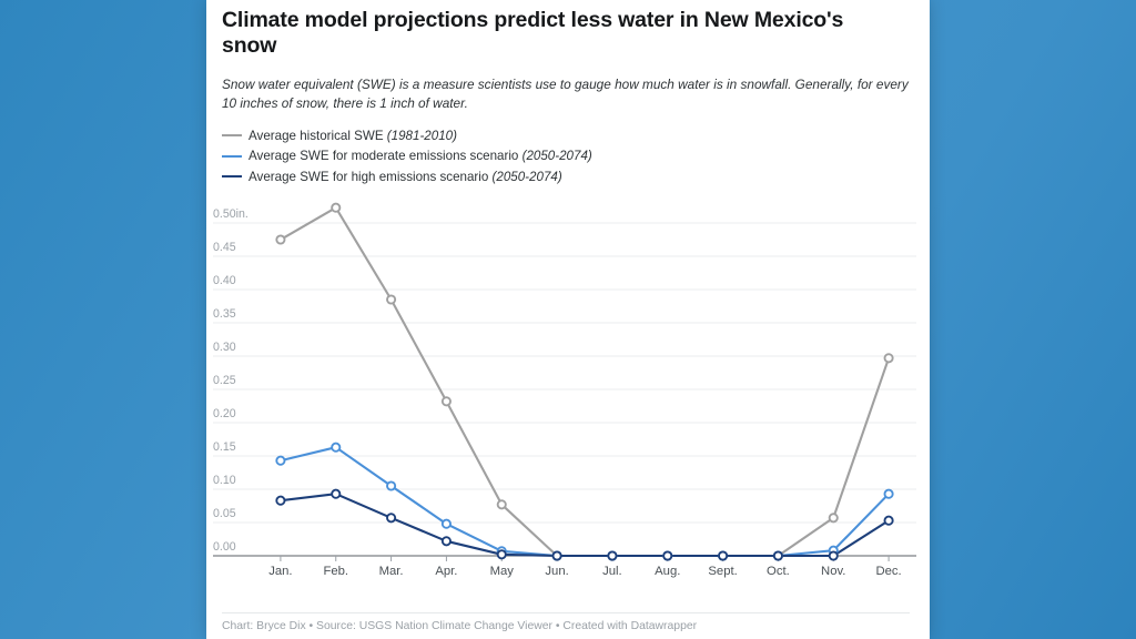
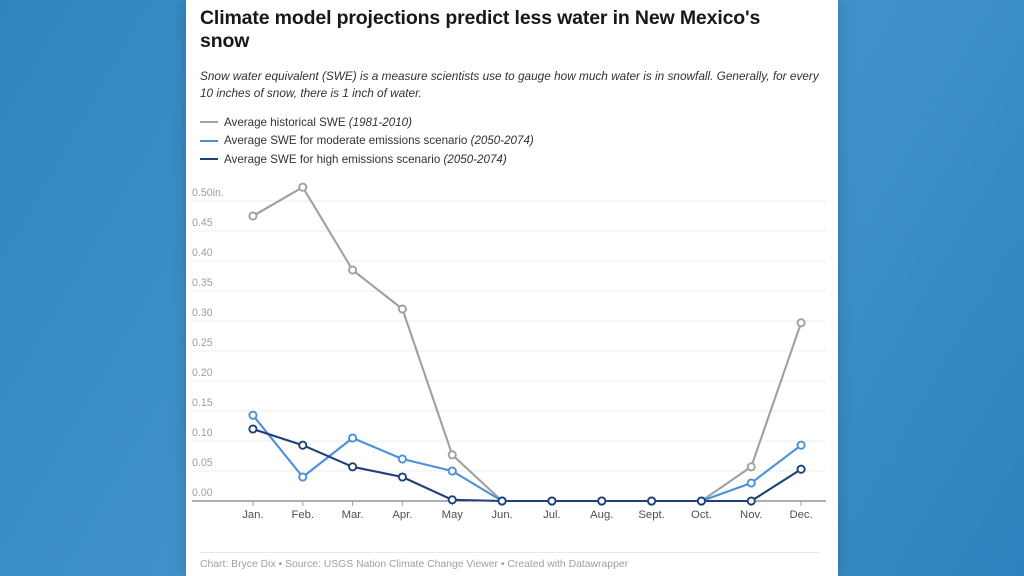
Average SWE for high emissions scenario (2050-2074)/Jan.: 0.08 -> 0.12
Average SWE for moderate emissions scenario (2050-2074)/Feb.: 0.16 -> 0.04
Average historical SWE (1981-2010)/Apr.: 0.23 -> 0.32
Average SWE for moderate emissions scenario (2050-2074)/Apr.: 0.05 -> 0.07
Average SWE for high emissions scenario (2050-2074)/Apr.: 0.02 -> 0.04
Average SWE for moderate emissions scenario (2050-2074)/May: 0.01 -> 0.05
Average SWE for moderate emissions scenario (2050-2074)/Nov.: 0.01 -> 0.03
